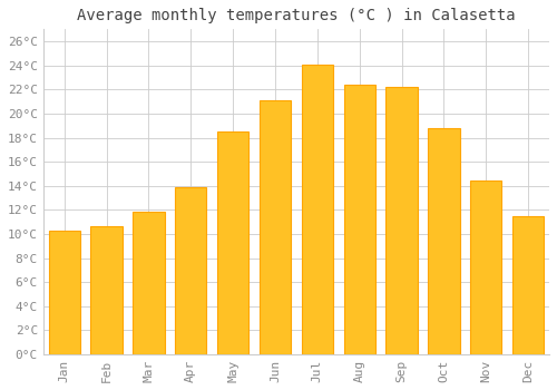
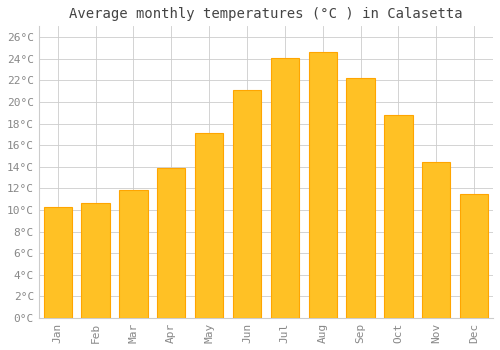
May: 18.5°C -> 17.1°C
Aug: 22.4°C -> 24.6°C
